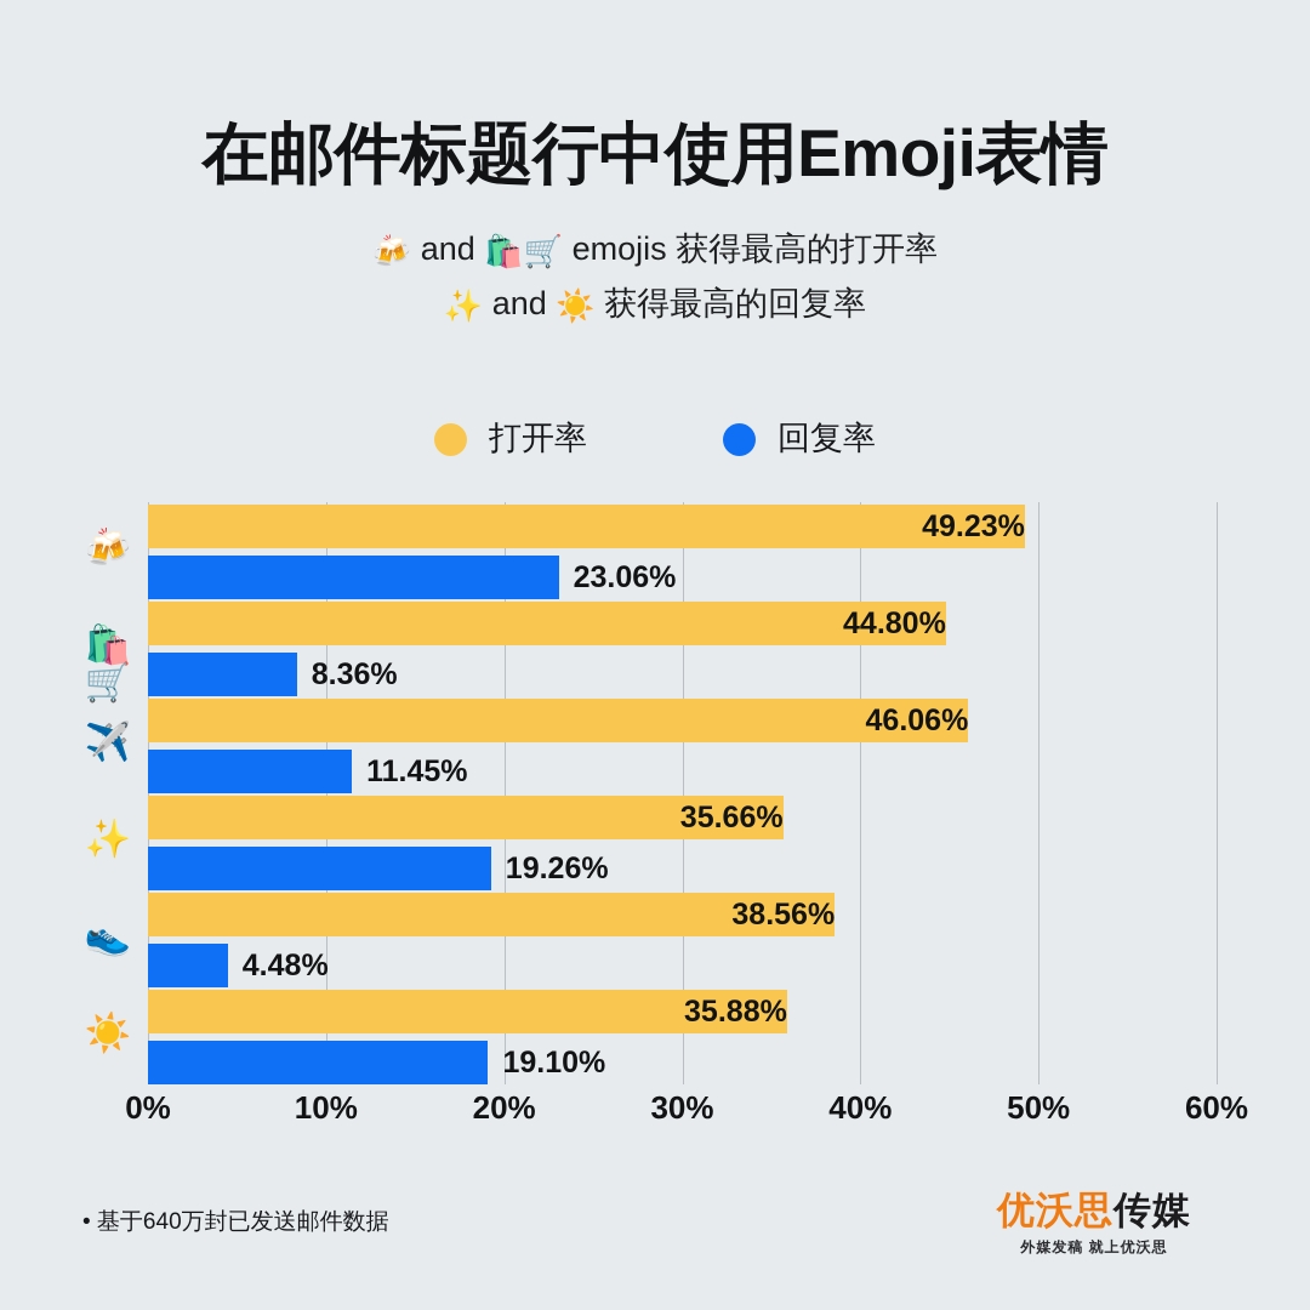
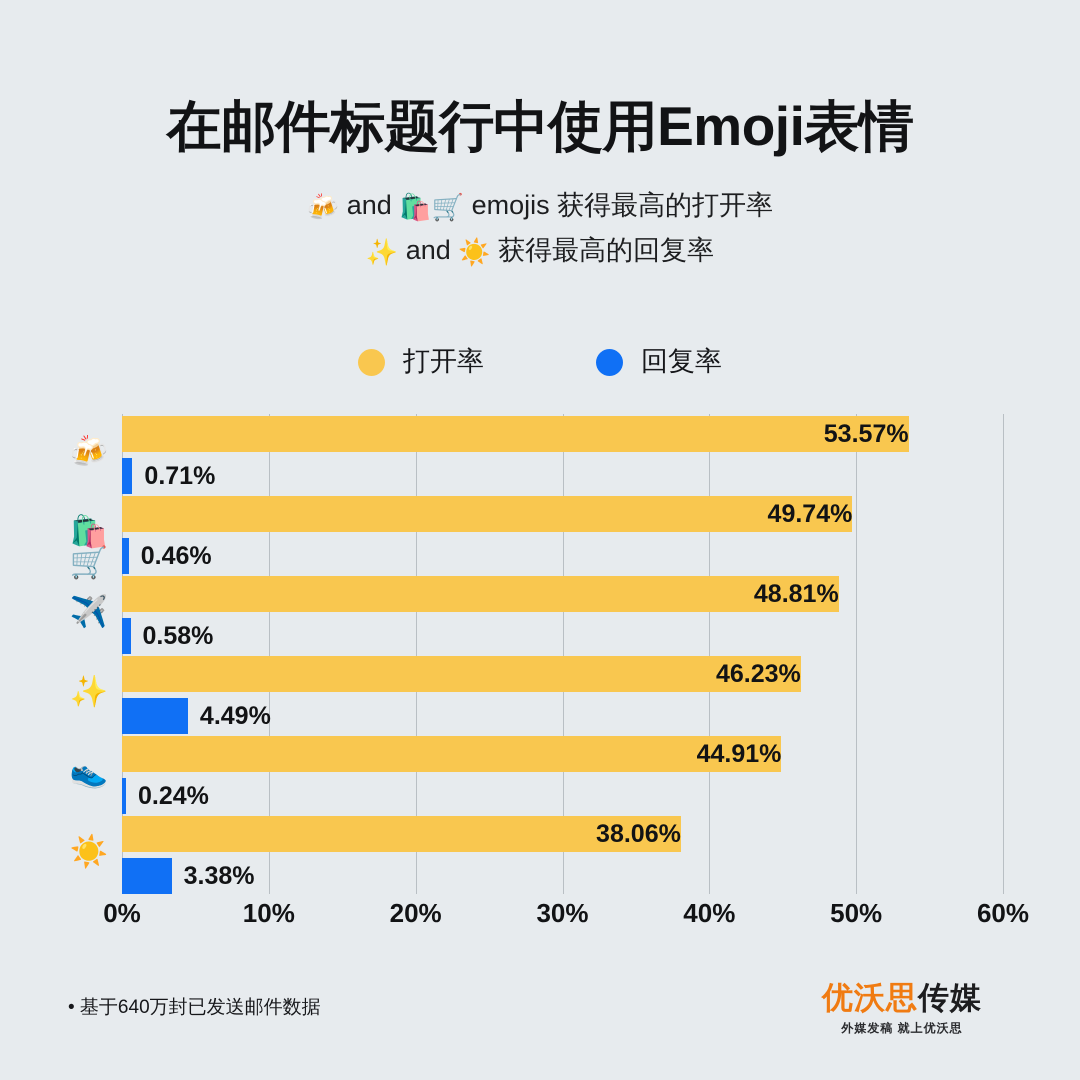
打开率/🍻: 49.23% -> 53.57%
回复率/🍻: 23.06% -> 0.71%
打开率/🛍️🛒: 44.80% -> 49.74%
回复率/🛍️🛒: 8.36% -> 0.46%
打开率/✈️: 46.06% -> 48.81%
回复率/✈️: 11.45% -> 0.58%
打开率/✨: 35.66% -> 46.23%
回复率/✨: 19.26% -> 4.49%
打开率/👟: 38.56% -> 44.91%
回复率/👟: 4.48% -> 0.24%
打开率/☀️: 35.88% -> 38.06%
回复率/☀️: 19.10% -> 3.38%
